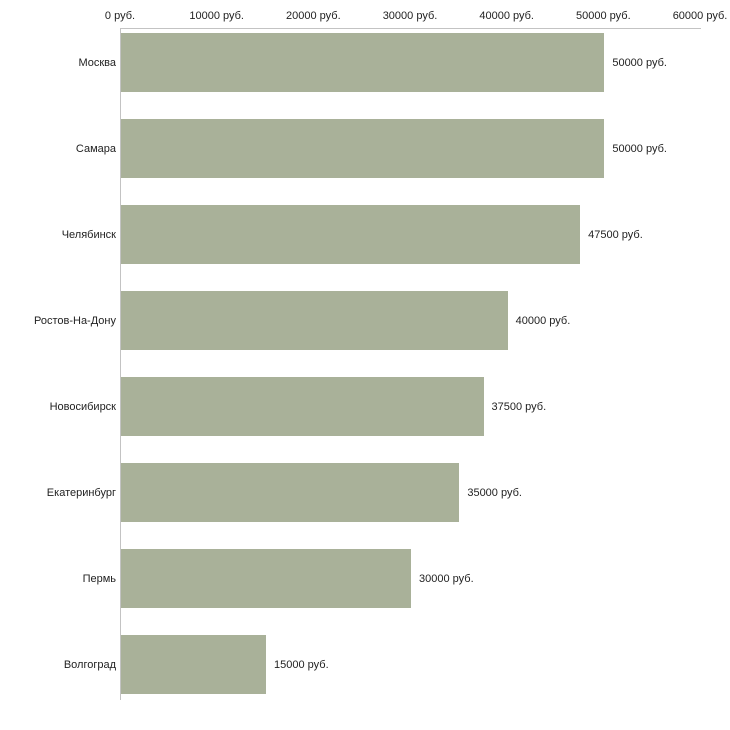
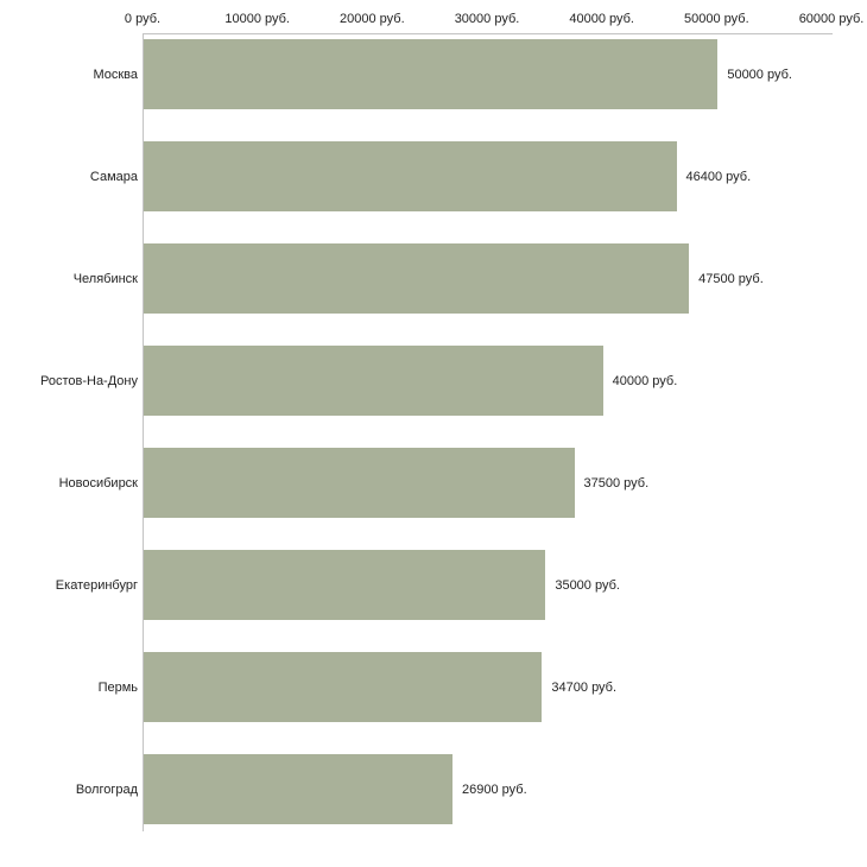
Самара: 50000 -> 46400
Пермь: 30000 -> 34700
Волгоград: 15000 -> 26900
